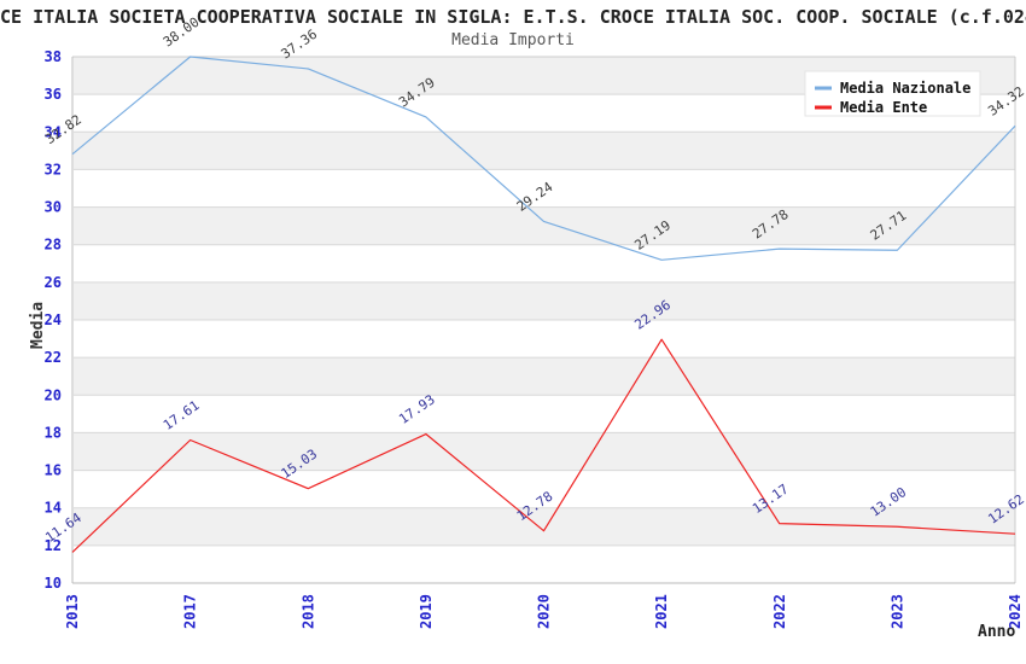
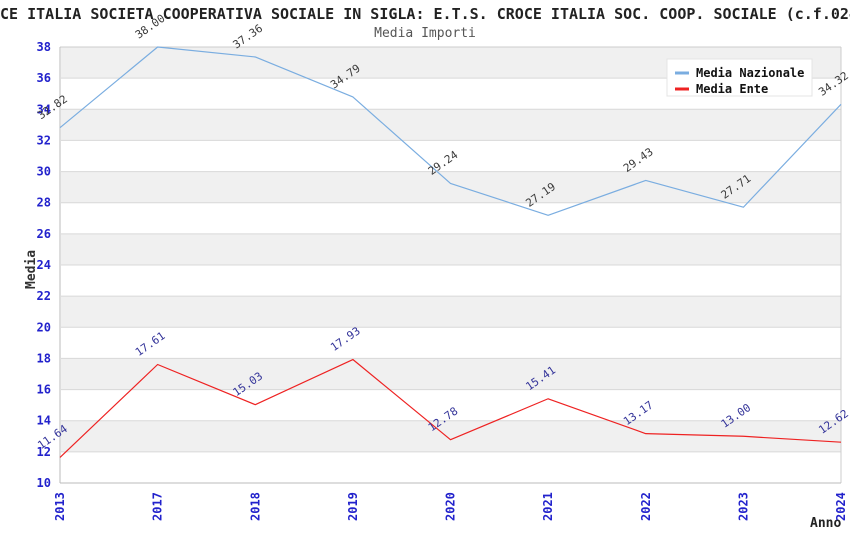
Media Ente/2021: 22.96 -> 15.41
Media Nazionale/2022: 27.78 -> 29.43
